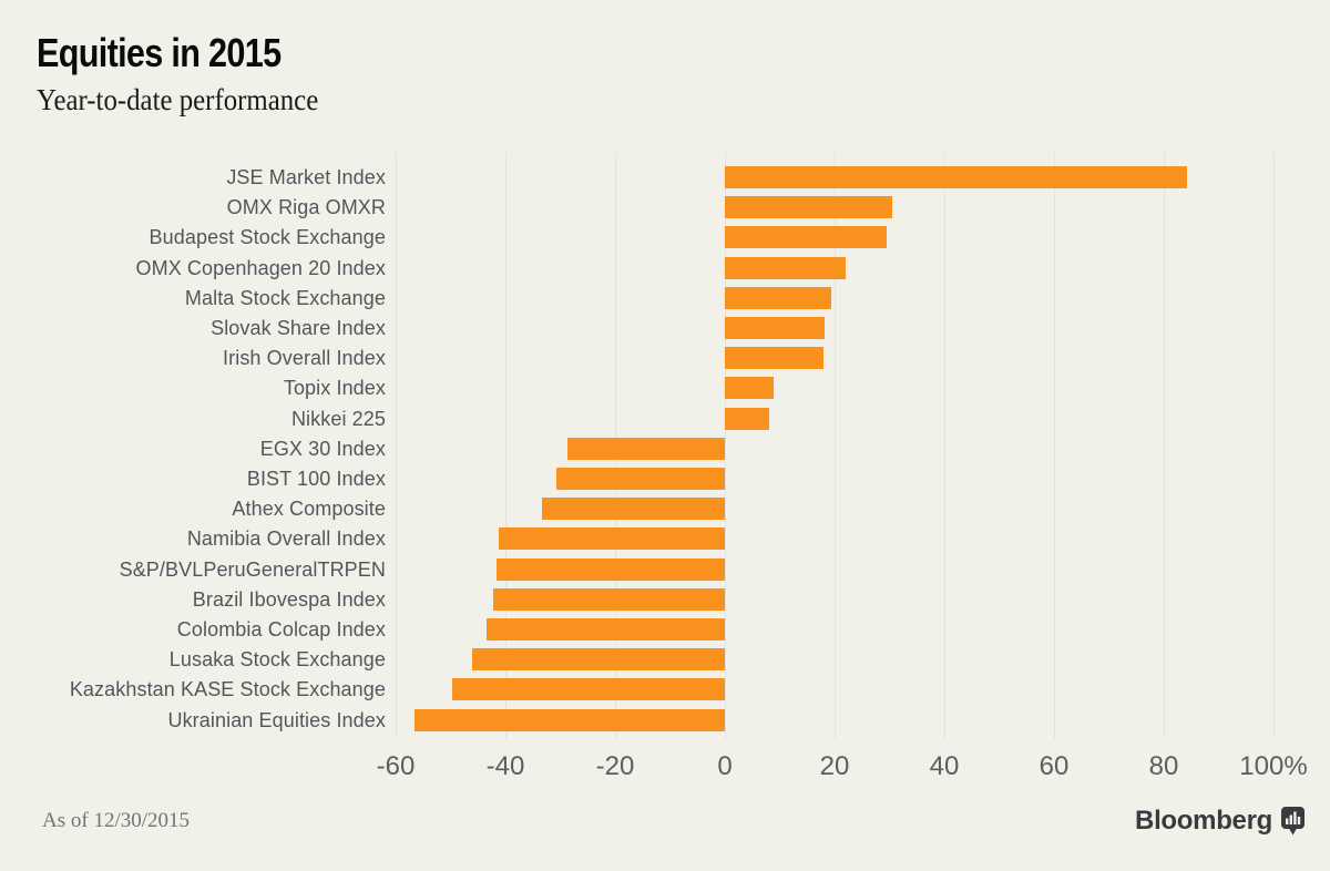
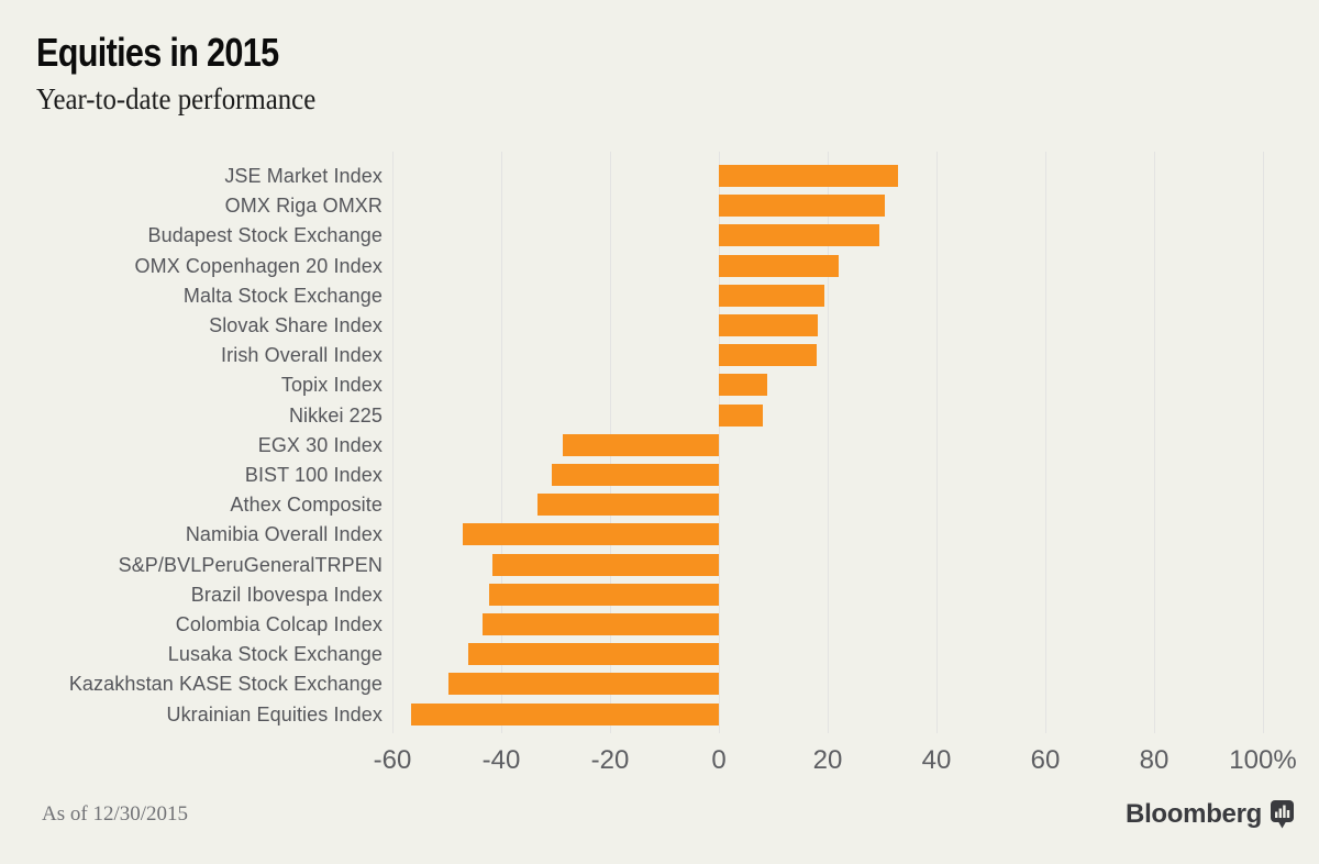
JSE Market Index: 84% -> 33%
Namibia Overall Index: -41% -> -47%
